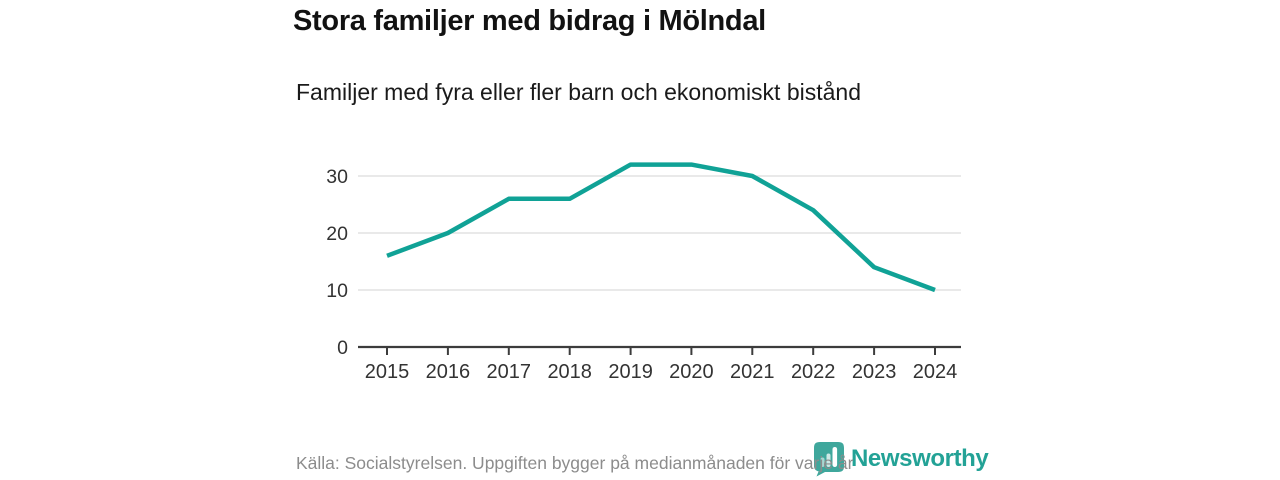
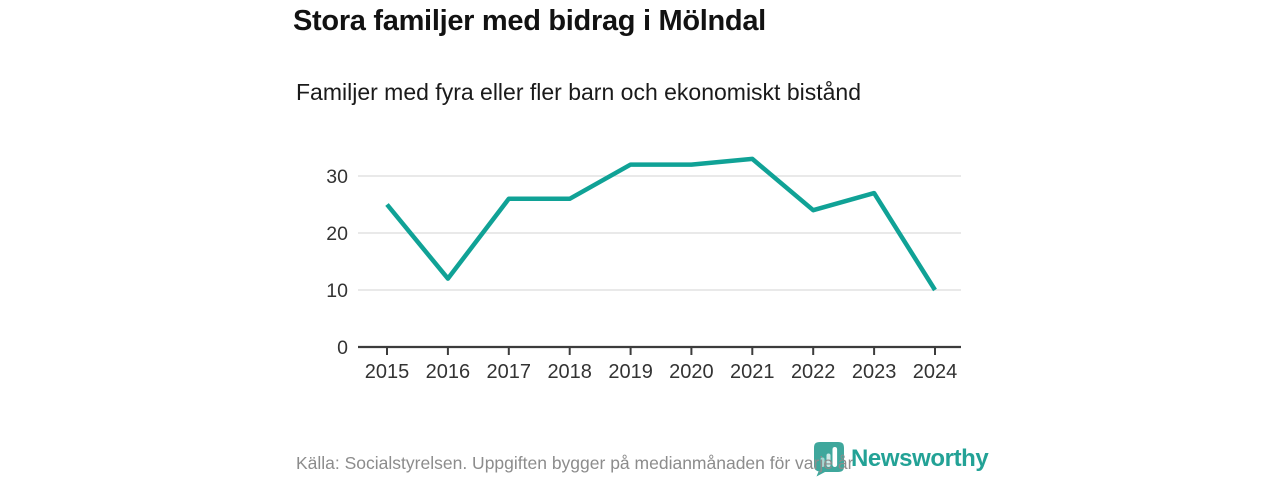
2015: 16 -> 25
2016: 20 -> 12
2021: 30 -> 33
2023: 14 -> 27
